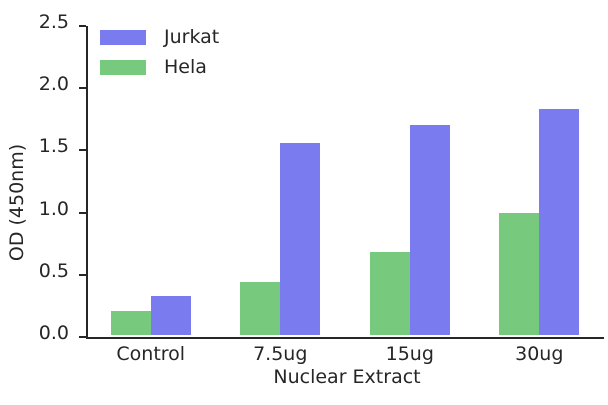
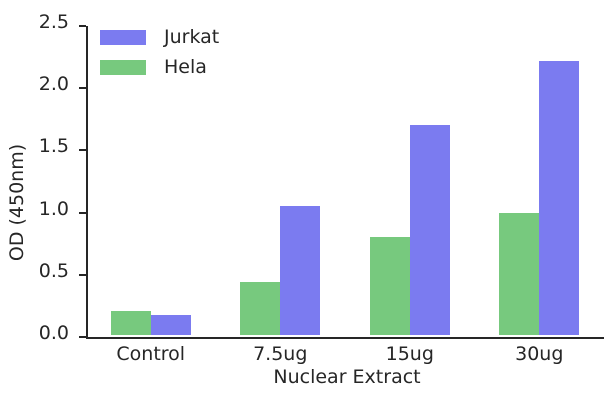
Jurkat/Control: 0.31 -> 0.16
Jurkat/7.5ug: 1.54 -> 1.04
Hela/15ug: 0.67 -> 0.79
Jurkat/30ug: 1.82 -> 2.20
